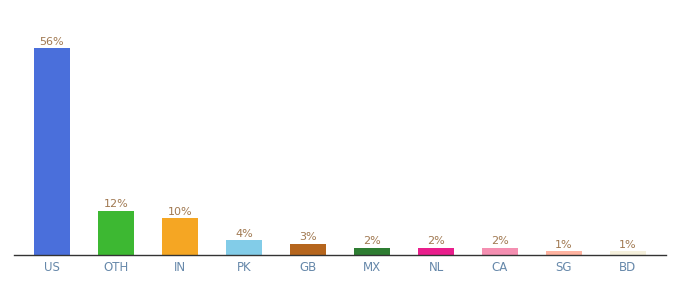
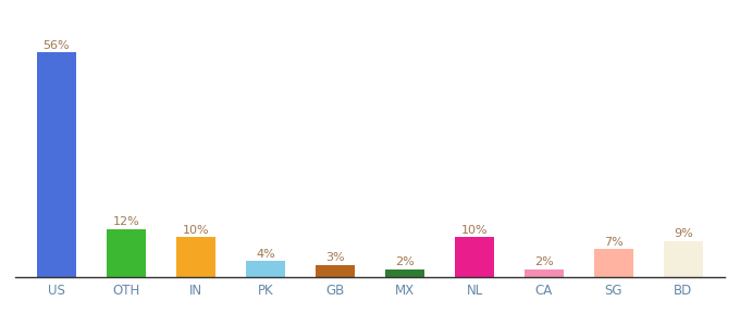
NL: 2% -> 10%
SG: 1% -> 7%
BD: 1% -> 9%
